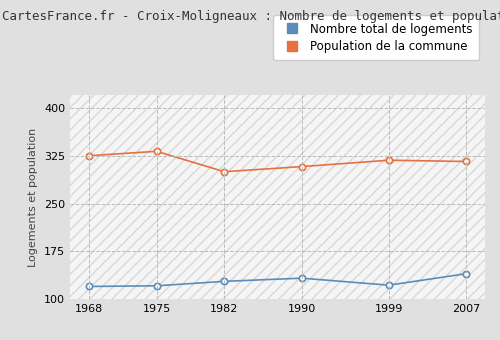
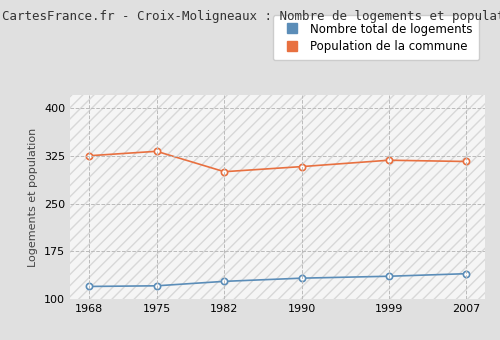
Nombre total de logements/1999: 122 -> 136
